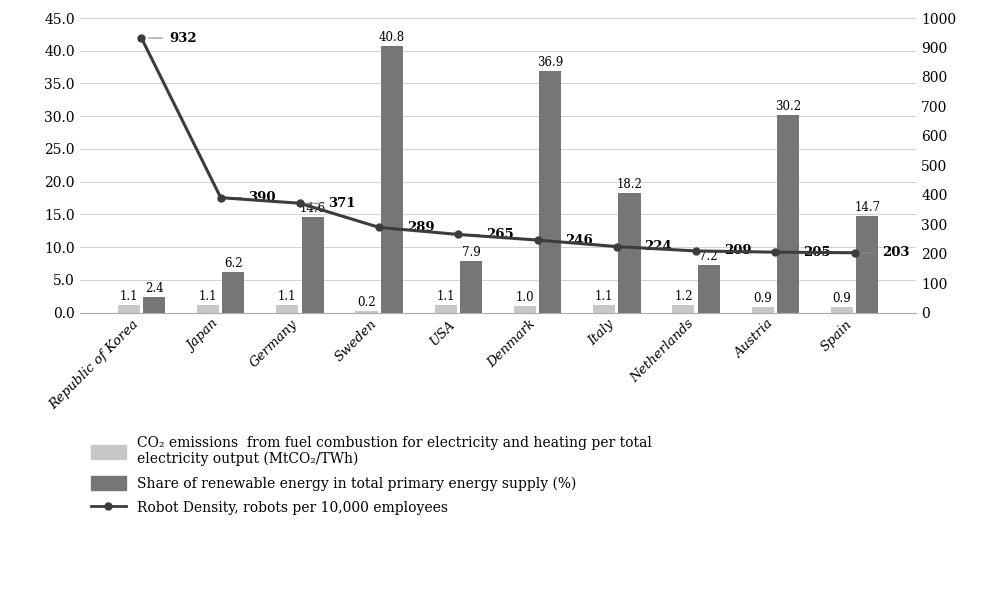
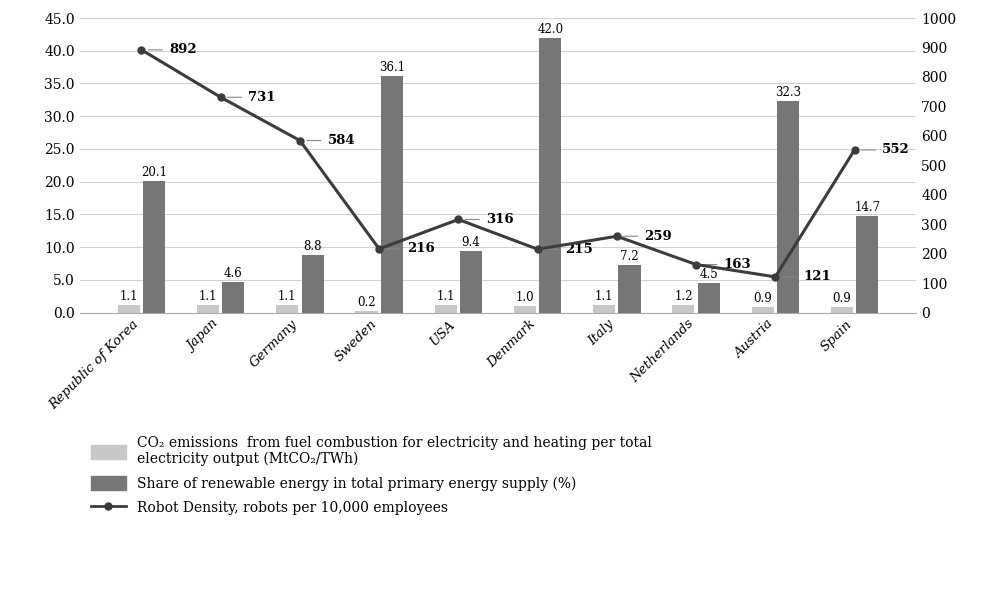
Robot Density, robots per 10,000 employees/Republic of Korea: 932 -> 892
Share of renewable energy in total primary energy supply (%)/Republic of Korea: 2.4 -> 20.1
Robot Density, robots per 10,000 employees/Japan: 390 -> 731
Share of renewable energy in total primary energy supply (%)/Japan: 6.2 -> 4.6
Robot Density, robots per 10,000 employees/Germany: 371 -> 584
Share of renewable energy in total primary energy supply (%)/Germany: 14.6 -> 8.8
Robot Density, robots per 10,000 employees/Sweden: 289 -> 216
Share of renewable energy in total primary energy supply (%)/Sweden: 40.8 -> 36.1
Robot Density, robots per 10,000 employees/USA: 265 -> 316
Share of renewable energy in total primary energy supply (%)/USA: 7.9 -> 9.4
Robot Density, robots per 10,000 employees/Denmark: 246 -> 215
Share of renewable energy in total primary energy supply (%)/Denmark: 36.9 -> 42.0
Robot Density, robots per 10,000 employees/Italy: 224 -> 259
Share of renewable energy in total primary energy supply (%)/Italy: 18.2 -> 7.2
Robot Density, robots per 10,000 employees/Netherlands: 209 -> 163
Share of renewable energy in total primary energy supply (%)/Netherlands: 7.2 -> 4.5
Robot Density, robots per 10,000 employees/Austria: 205 -> 121
Share of renewable energy in total primary energy supply (%)/Austria: 30.2 -> 32.3
Robot Density, robots per 10,000 employees/Spain: 203 -> 552
